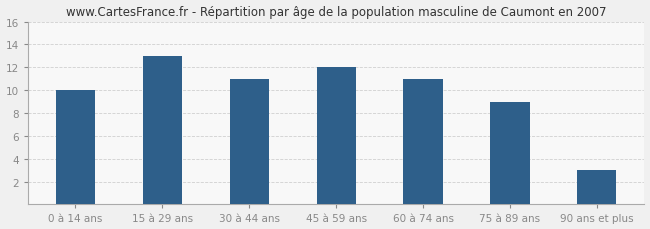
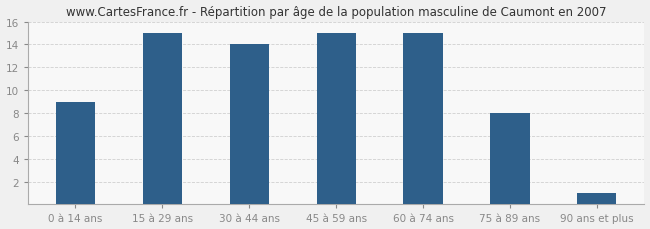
0 à 14 ans: 10 -> 9
15 à 29 ans: 13 -> 15
30 à 44 ans: 11 -> 14
45 à 59 ans: 12 -> 15
60 à 74 ans: 11 -> 15
75 à 89 ans: 9 -> 8
90 ans et plus: 3 -> 1
